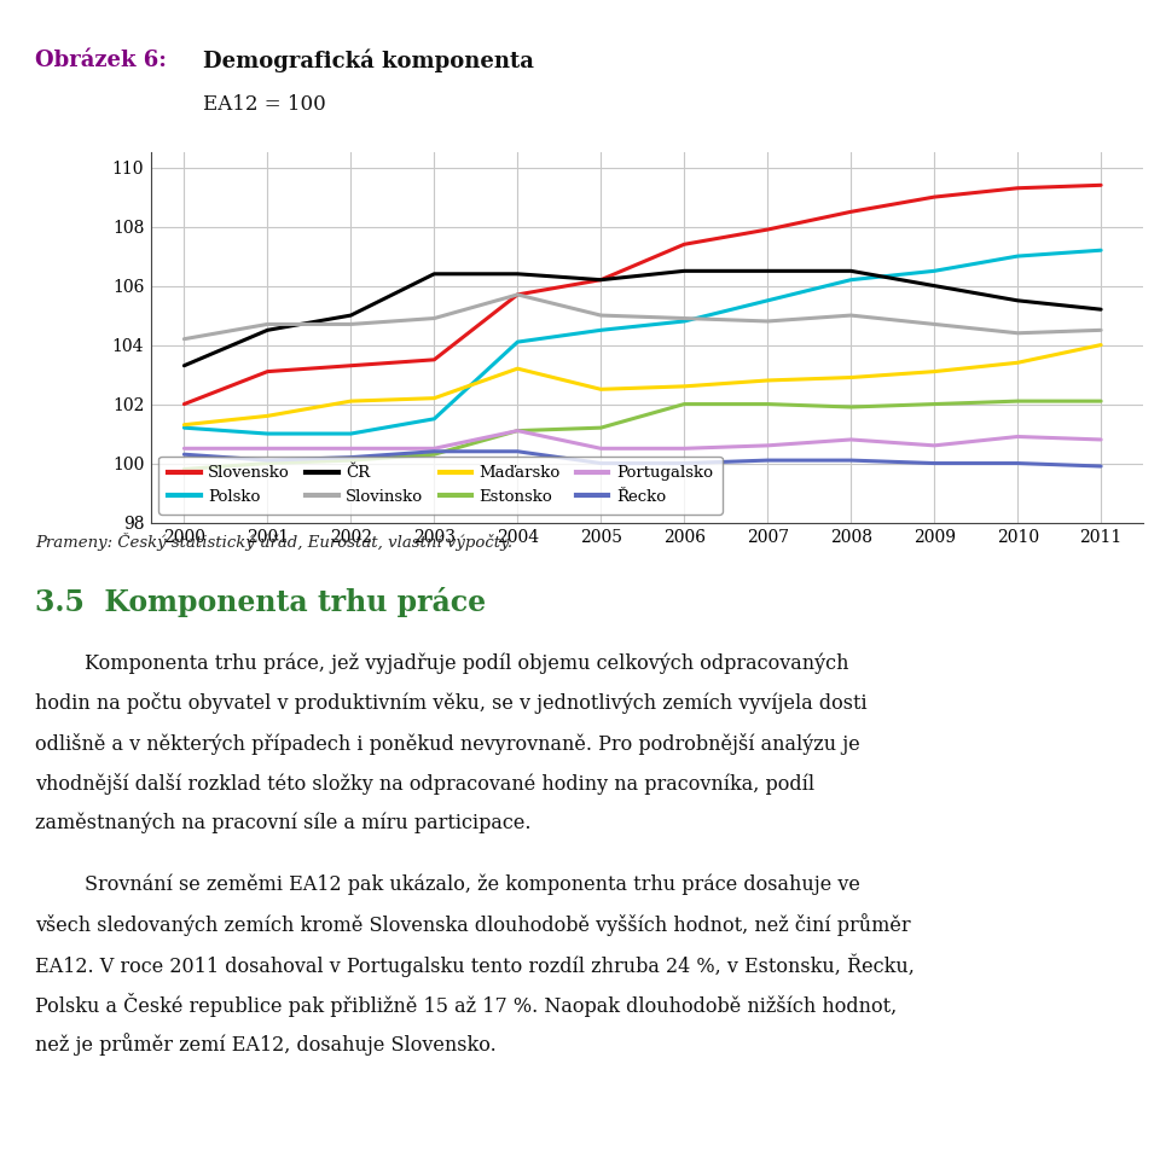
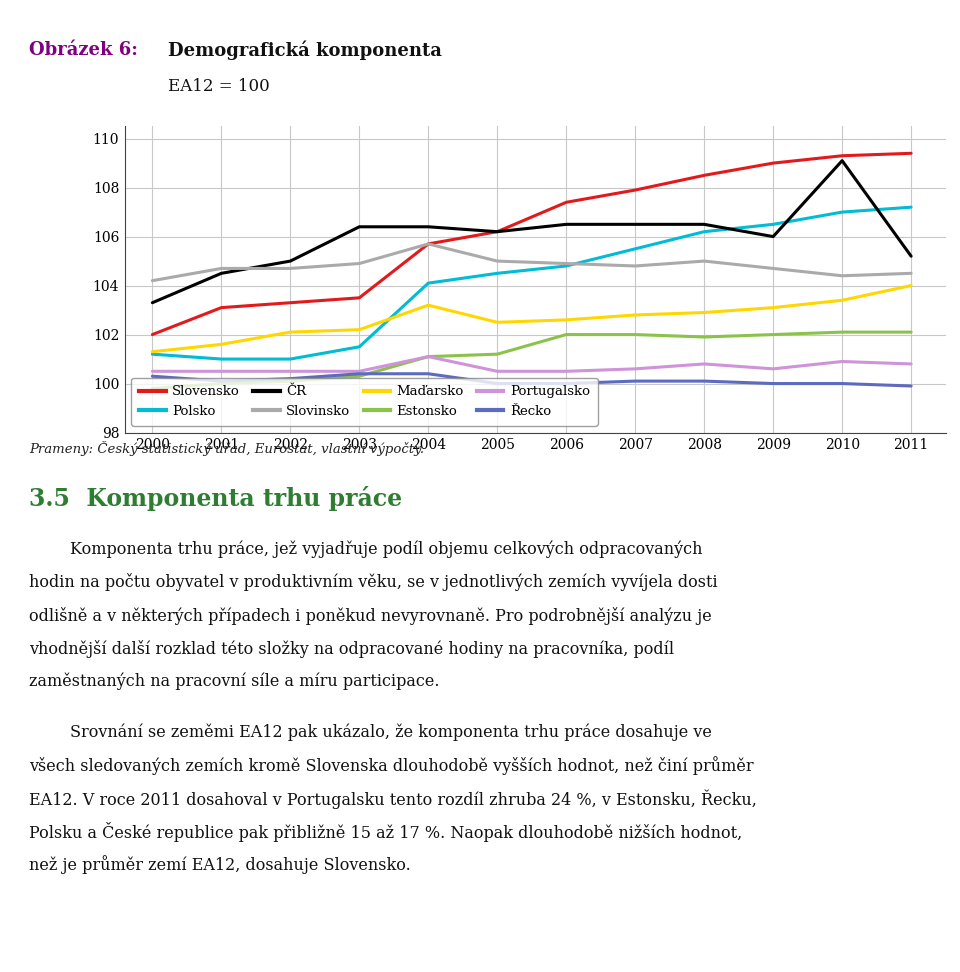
ČR/2010: 105.5 -> 109.1
